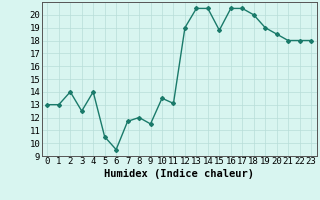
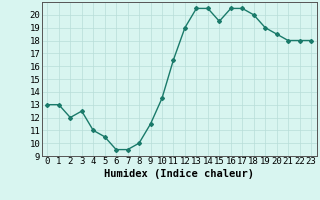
2: 14.0 -> 12.0
4: 14.0 -> 11.0
7: 11.7 -> 9.5
8: 12.0 -> 10.0
11: 13.1 -> 16.5
15: 18.8 -> 19.5
